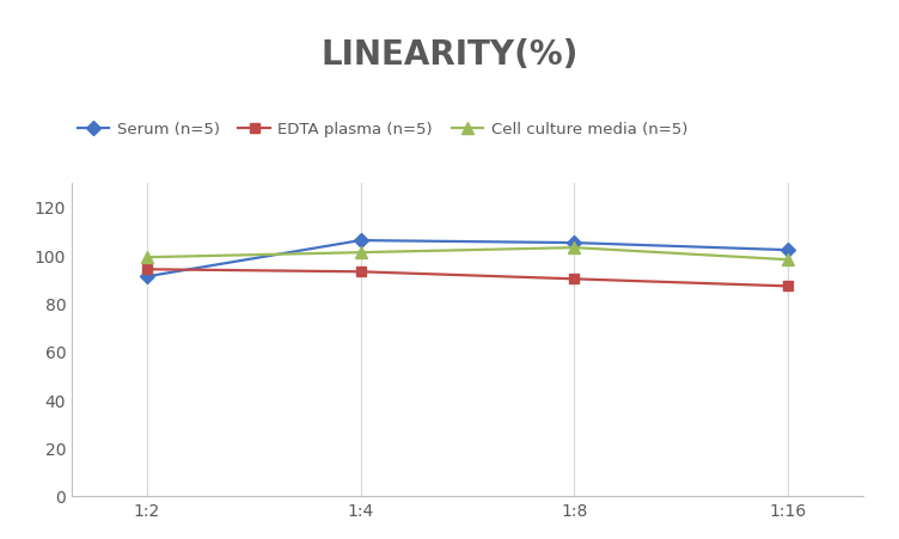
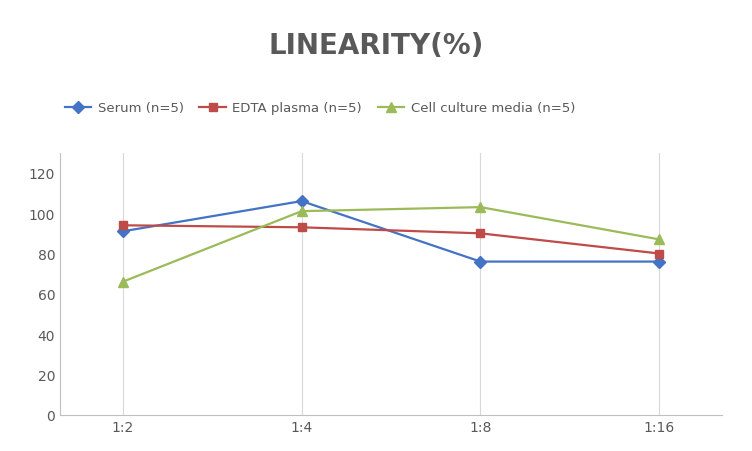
Cell culture media (n=5)/1:2: 99 -> 66
Serum (n=5)/1:8: 105 -> 76
Serum (n=5)/1:16: 102 -> 76
EDTA plasma (n=5)/1:16: 87 -> 80
Cell culture media (n=5)/1:16: 98 -> 87
